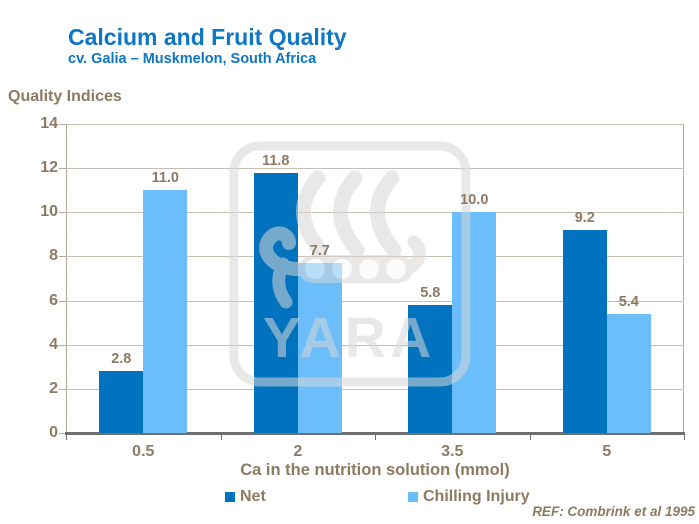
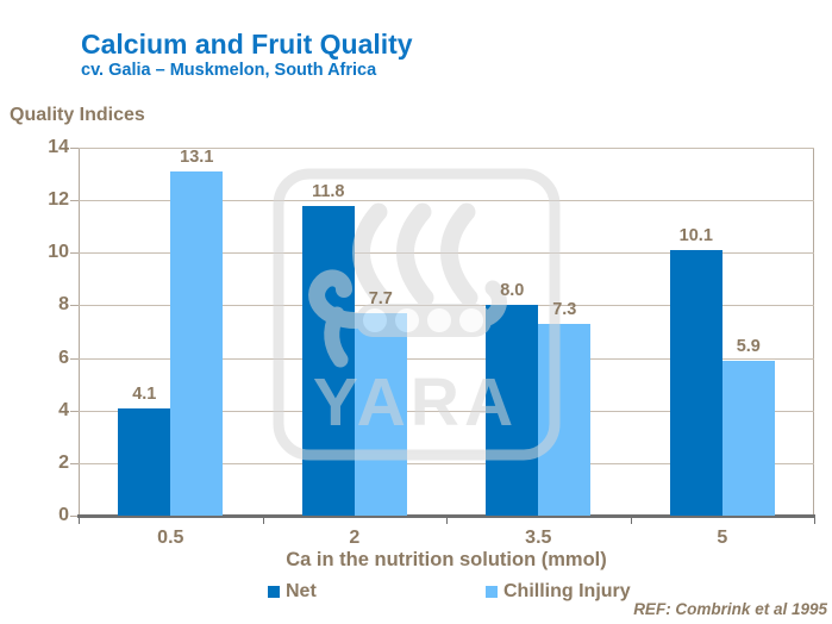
Net/0.5: 2.8 -> 4.1
Chilling Injury/0.5: 11.0 -> 13.1
Net/3.5: 5.8 -> 8.0
Chilling Injury/3.5: 10.0 -> 7.3
Net/5: 9.2 -> 10.1
Chilling Injury/5: 5.4 -> 5.9
